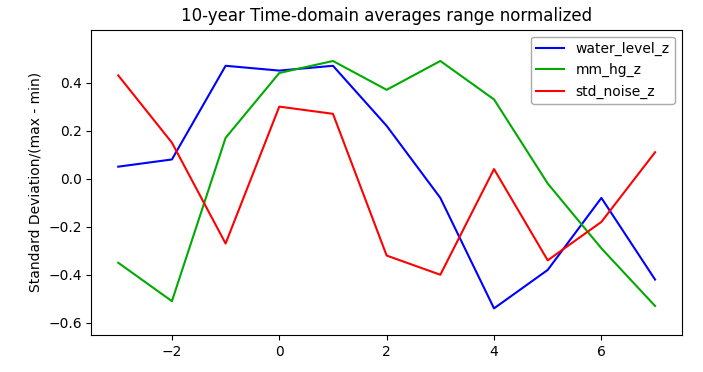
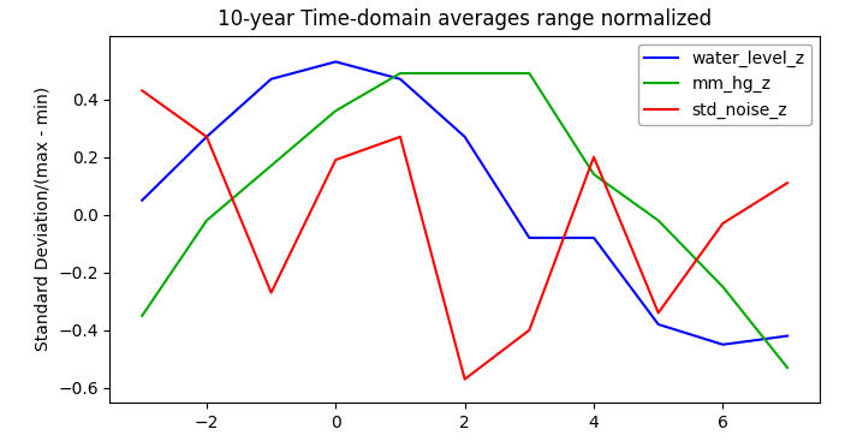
water_level_z/−2: 0.08 -> 0.27
mm_hg_z/−2: -0.51 -> -0.02
std_noise_z/−2: 0.15 -> 0.27
water_level_z/0: 0.45 -> 0.53
mm_hg_z/0: 0.44 -> 0.36
std_noise_z/0: 0.30 -> 0.19
water_level_z/2: 0.22 -> 0.27
mm_hg_z/2: 0.37 -> 0.49
std_noise_z/2: -0.32 -> -0.57
water_level_z/4: -0.54 -> -0.08
mm_hg_z/4: 0.33 -> 0.14
std_noise_z/4: 0.04 -> 0.20
water_level_z/6: -0.08 -> -0.45
mm_hg_z/6: -0.29 -> -0.25
std_noise_z/6: -0.18 -> -0.03
